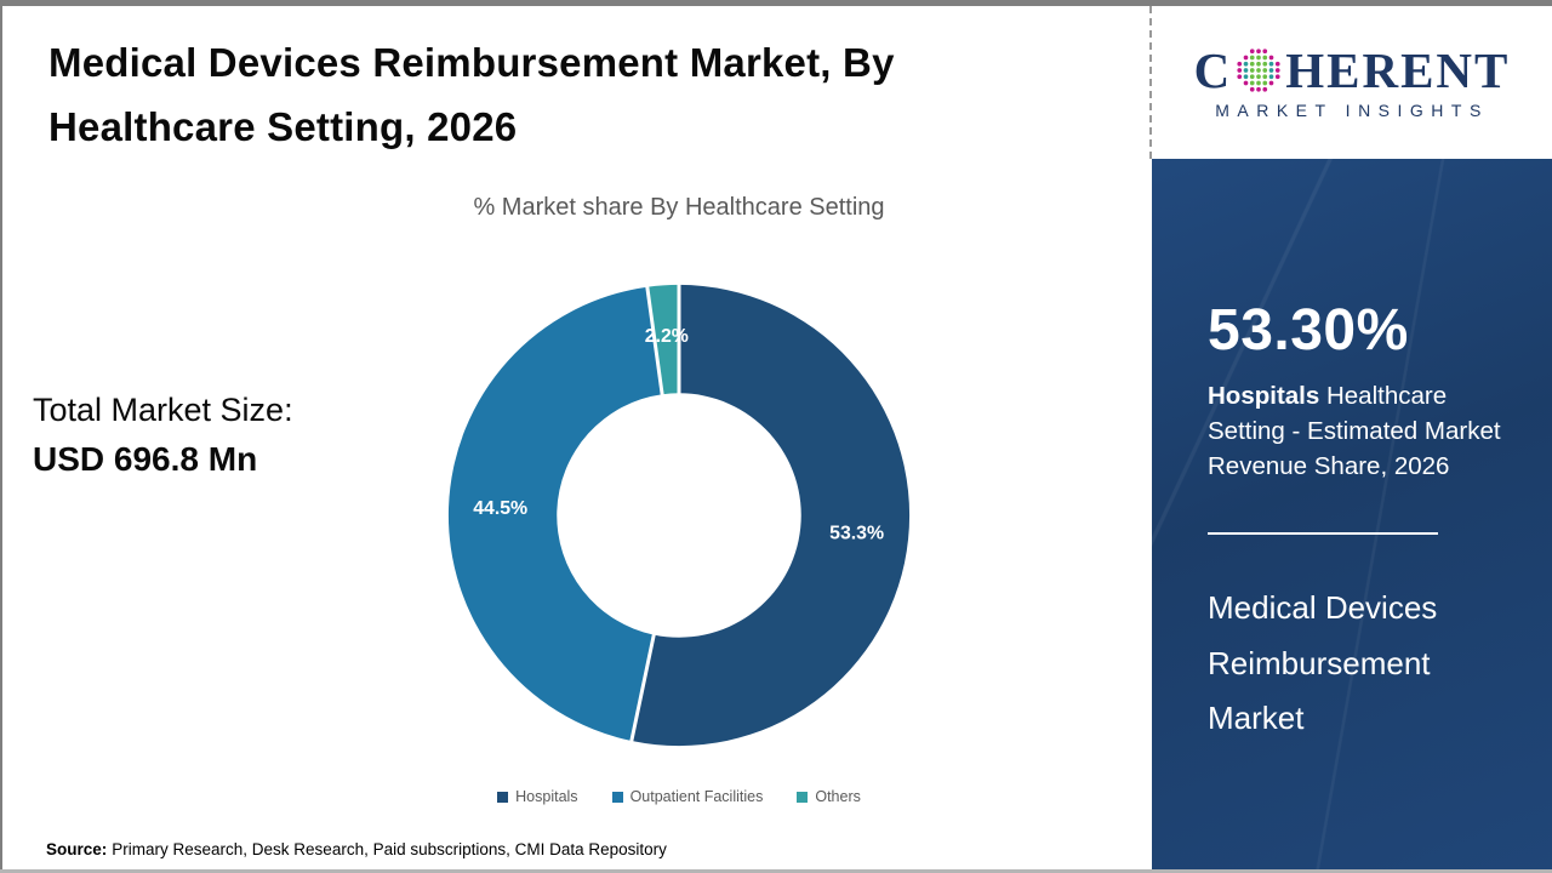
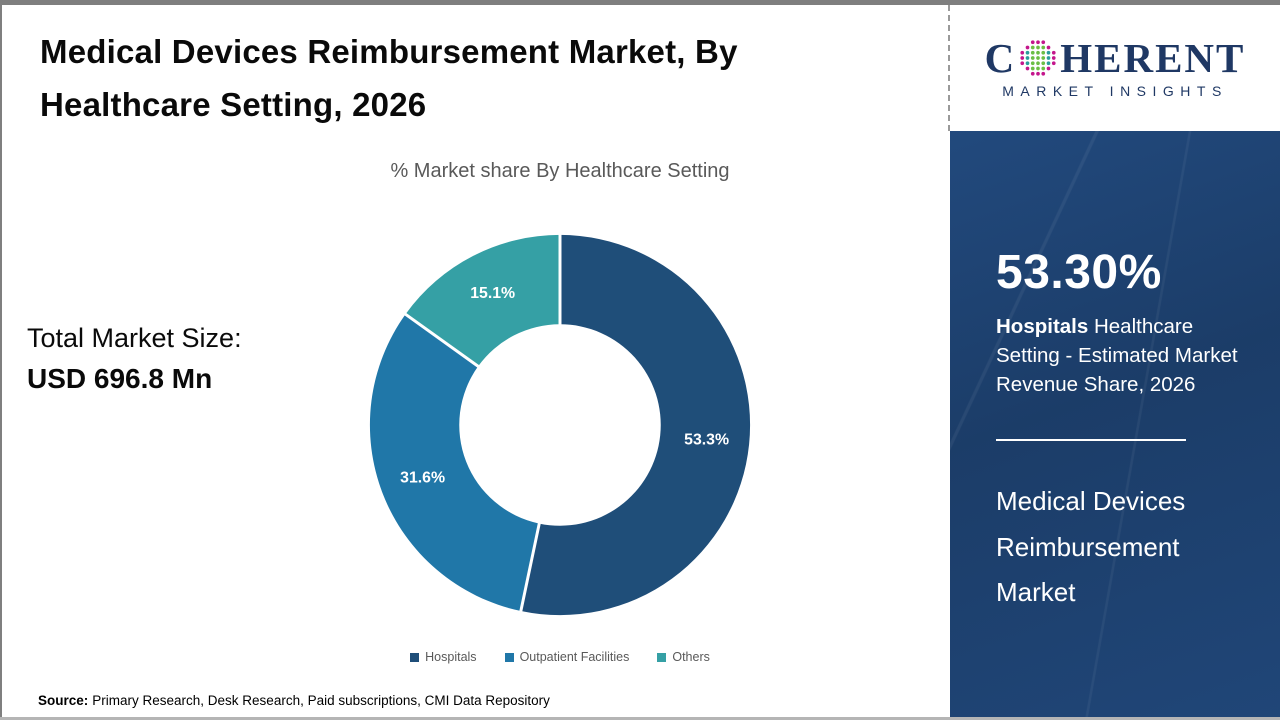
Outpatient Facilities: 44.5% -> 31.6%
Others: 2.2% -> 15.1%
